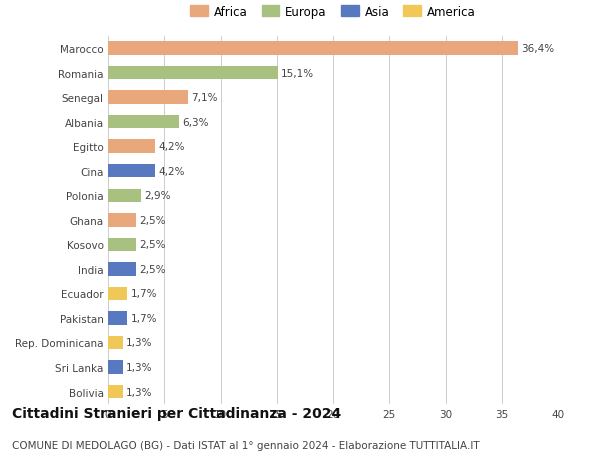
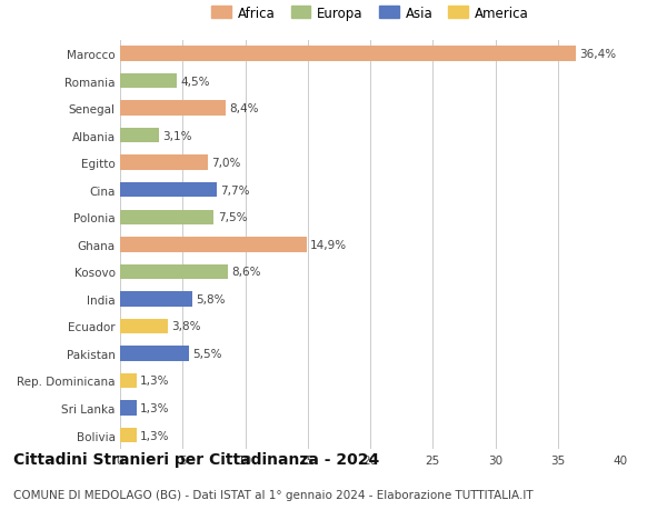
Romania: 15,1% -> 4,5%
Senegal: 7,1% -> 8,4%
Albania: 6,3% -> 3,1%
Egitto: 4,2% -> 7,0%
Cina: 4,2% -> 7,7%
Polonia: 2,9% -> 7,5%
Ghana: 2,5% -> 14,9%
Kosovo: 2,5% -> 8,6%
India: 2,5% -> 5,8%
Ecuador: 1,7% -> 3,8%
Pakistan: 1,7% -> 5,5%
